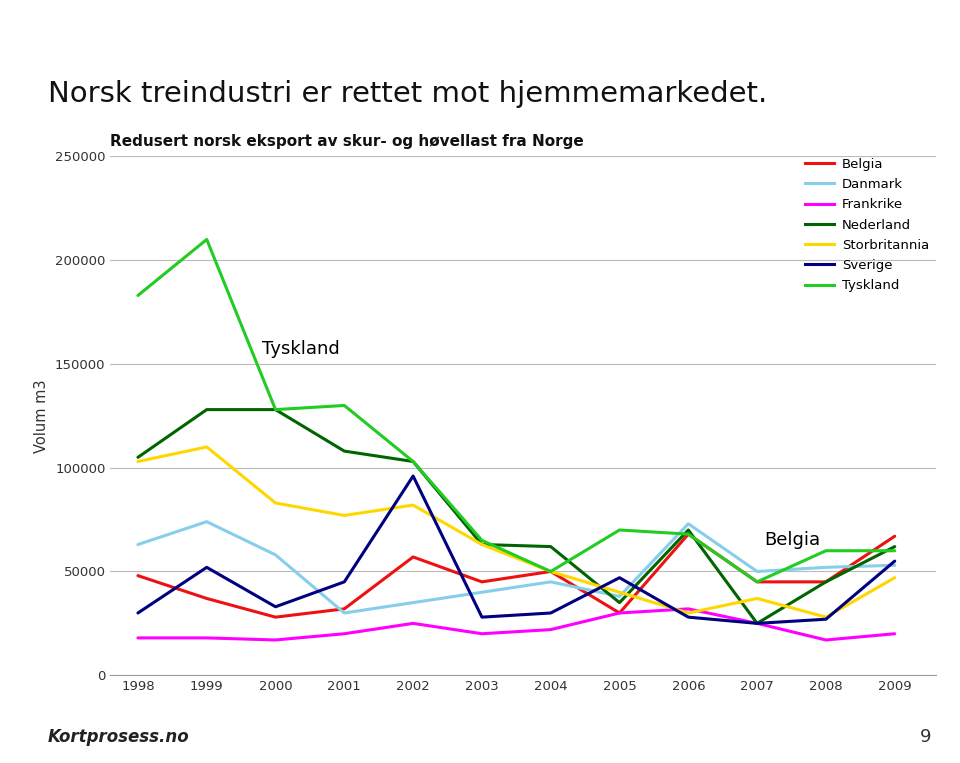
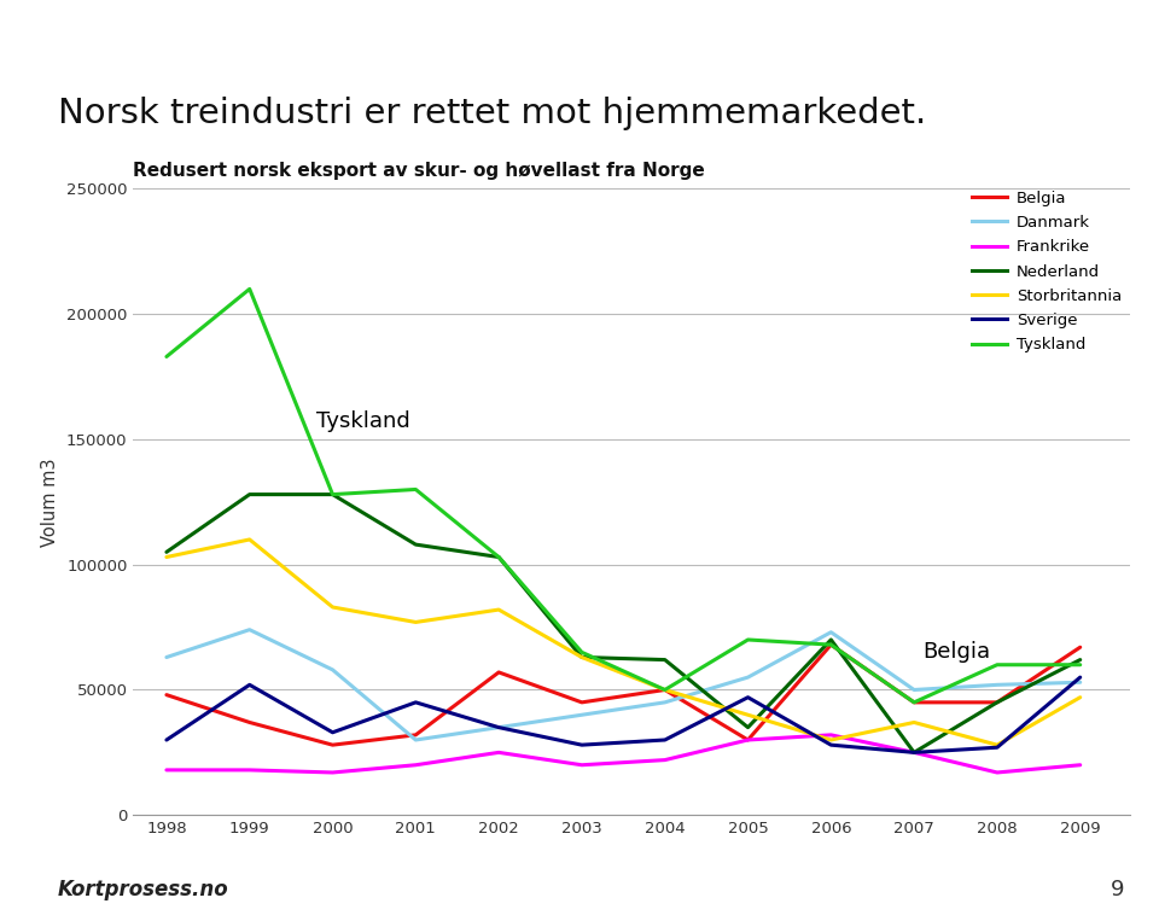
Sverige/2002: 96000 -> 35000
Danmark/2005: 38000 -> 55000
